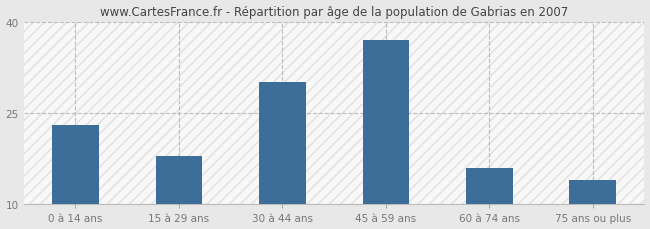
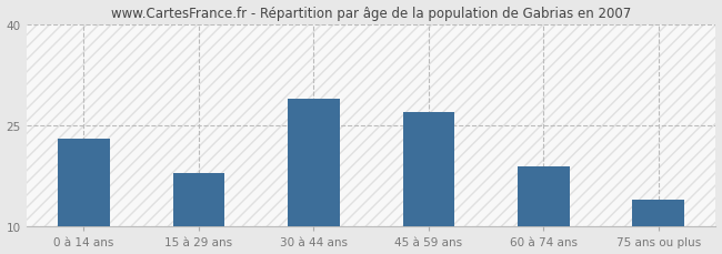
30 à 44 ans: 30 -> 29
45 à 59 ans: 37 -> 27
60 à 74 ans: 16 -> 19
